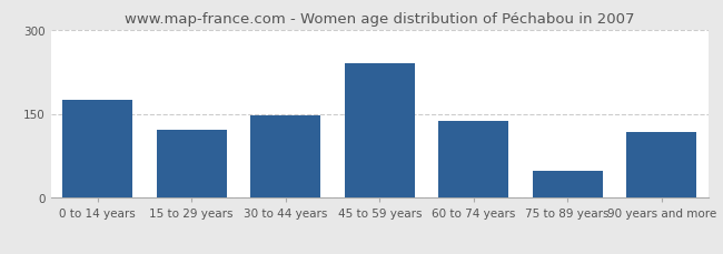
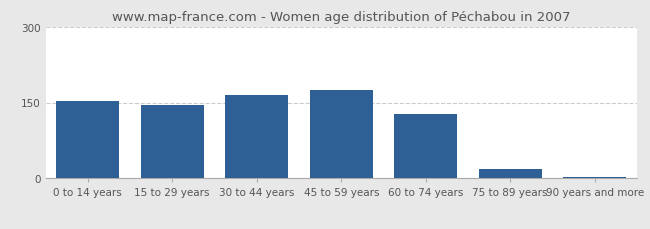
0 to 14 years: 174 -> 152
15 to 29 years: 122 -> 145
30 to 44 years: 148 -> 165
45 to 59 years: 240 -> 175
60 to 74 years: 138 -> 127
75 to 89 years: 48 -> 18
90 years and more: 118 -> 2
